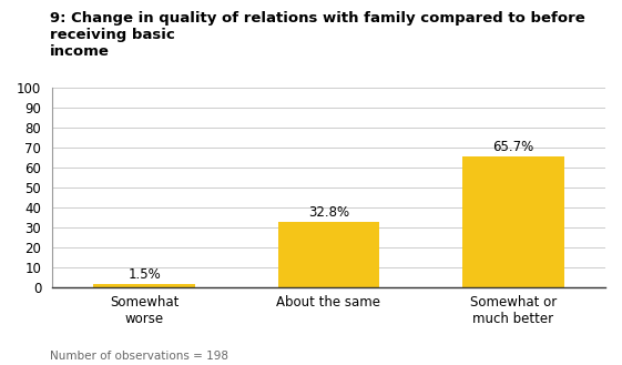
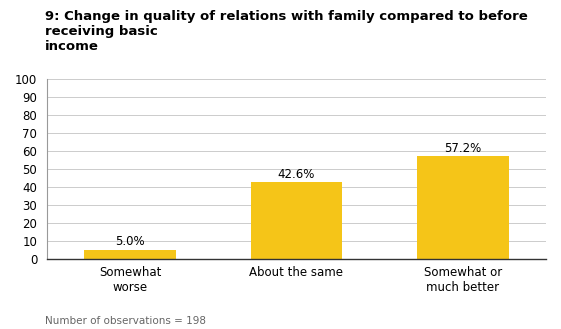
Somewhat worse: 1.5% -> 5.0%
About the same: 32.8% -> 42.6%
Somewhat or much better: 65.7% -> 57.2%
